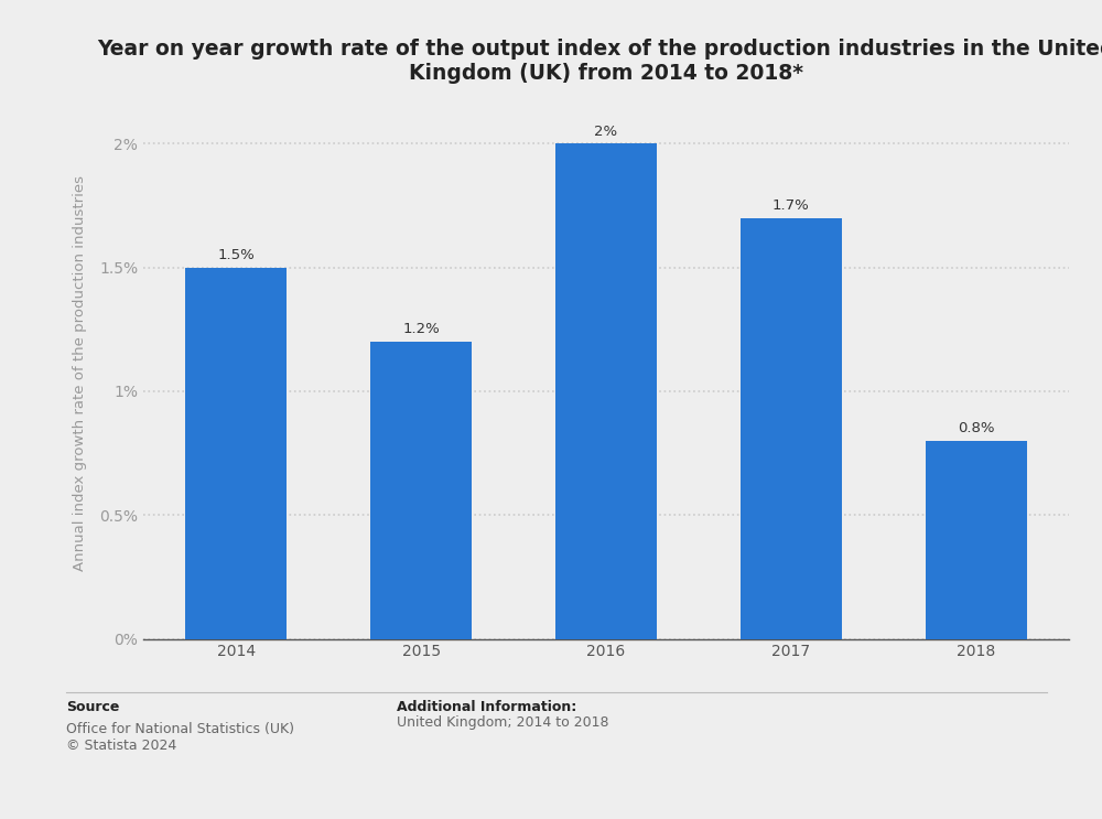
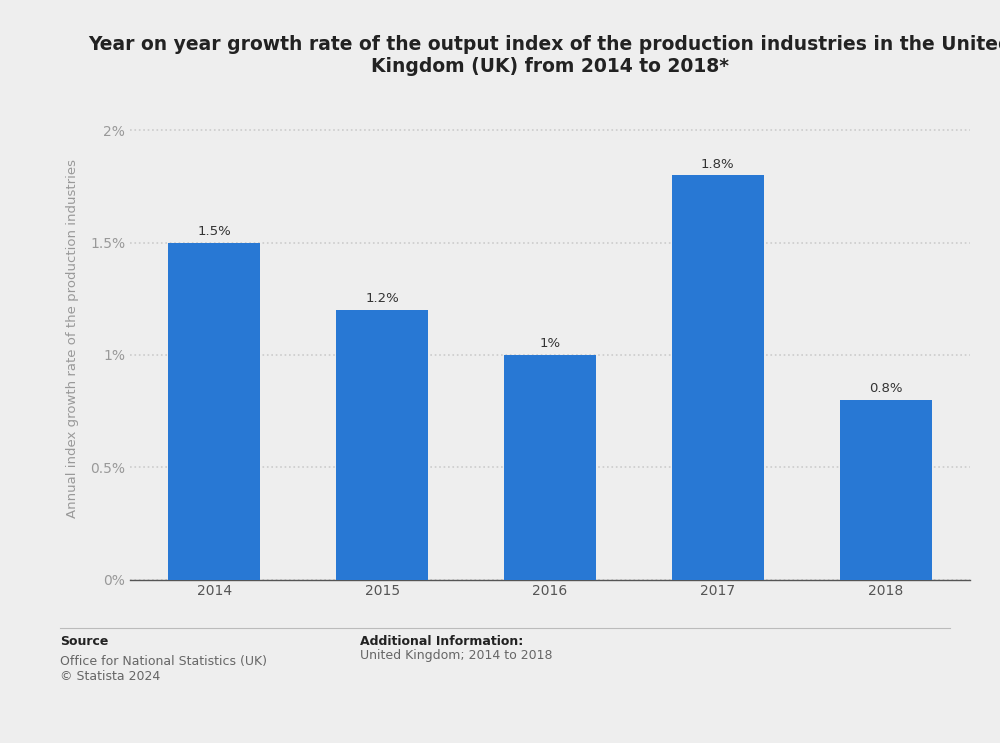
2016: 2% -> 1%
2017: 1.7% -> 1.8%
